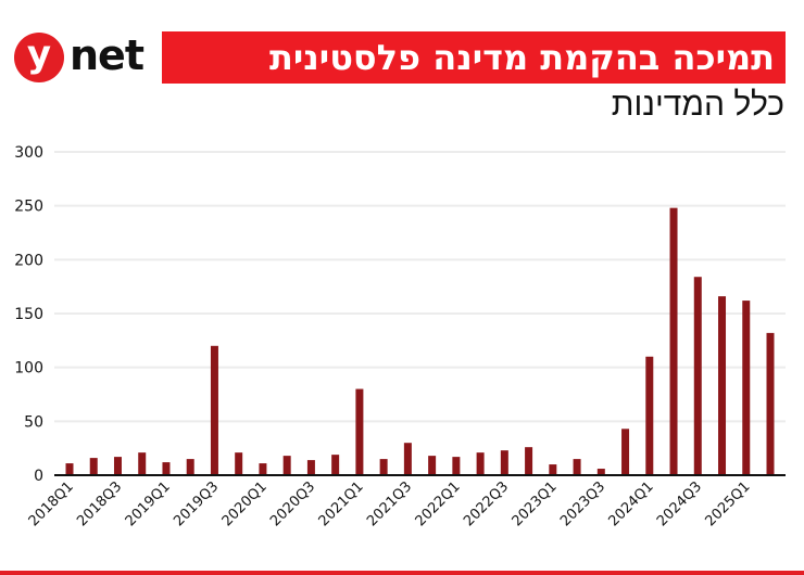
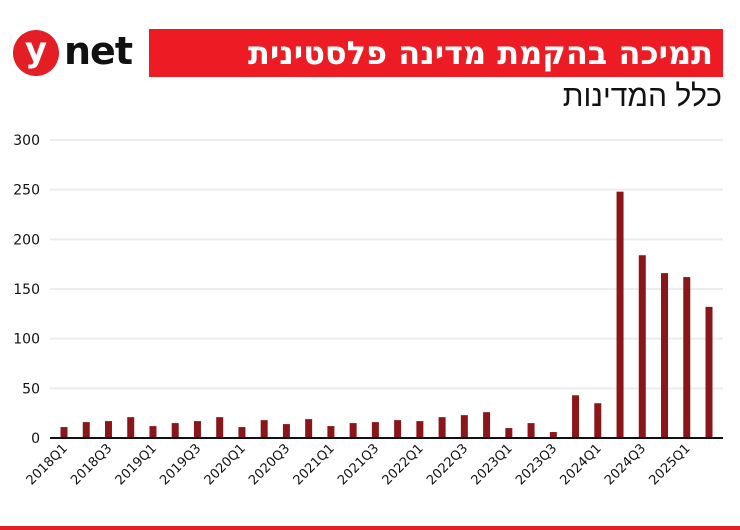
2019Q3: 120 -> 20
2021Q1: 80 -> 10
2021Q3: 30 -> 20
2024Q1: 110 -> 40
